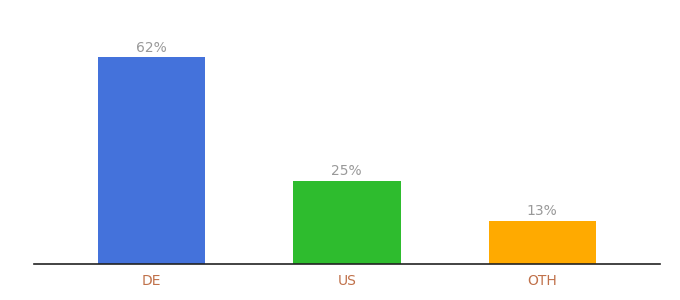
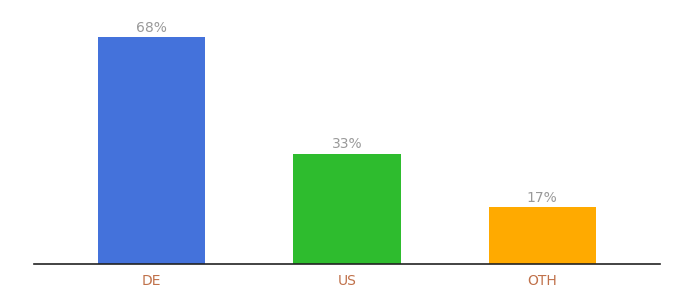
DE: 62% -> 68%
US: 25% -> 33%
OTH: 13% -> 17%
